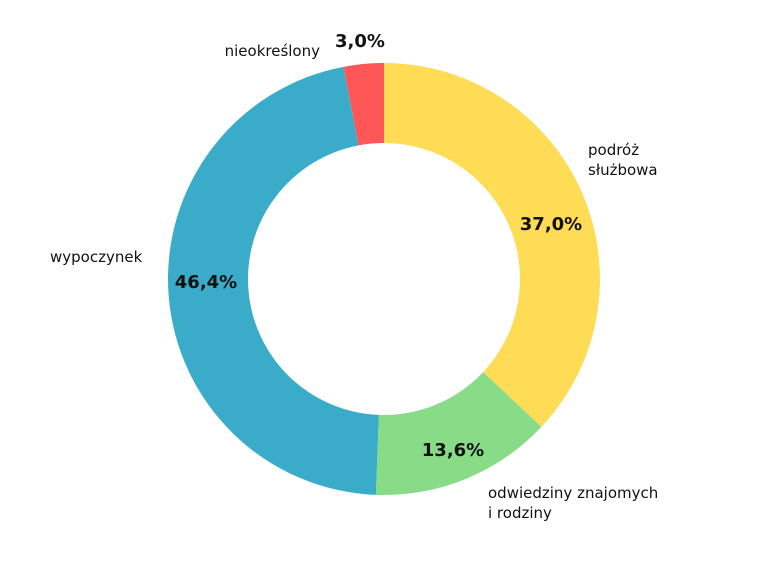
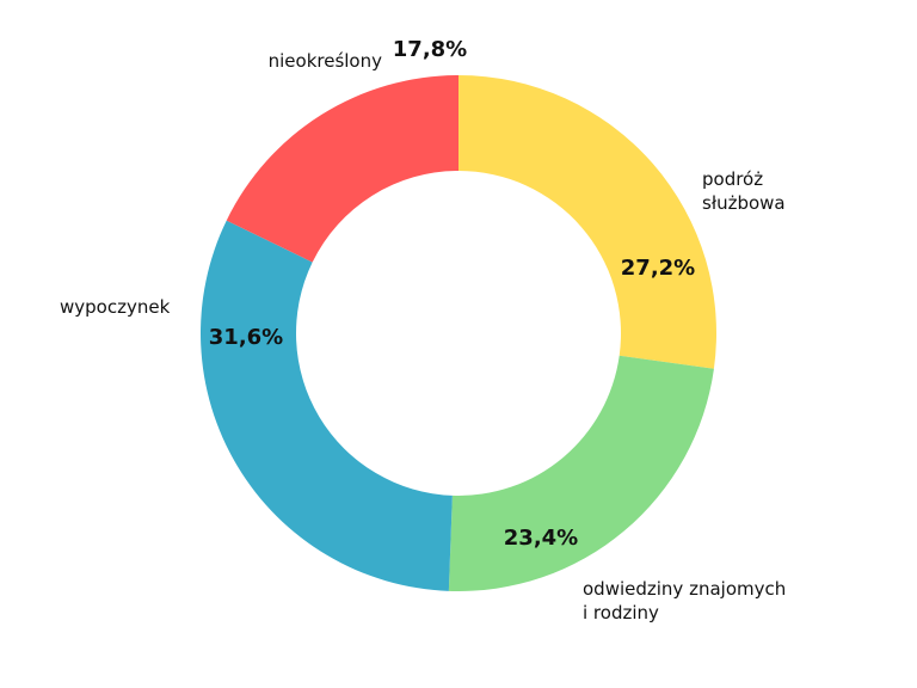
podróż służbowa: 37,0% -> 27,2%
odwiedziny znajomych i rodziny: 13,6% -> 23,4%
wypoczynek: 46,4% -> 31,6%
nieokreślony: 3,0% -> 17,8%
